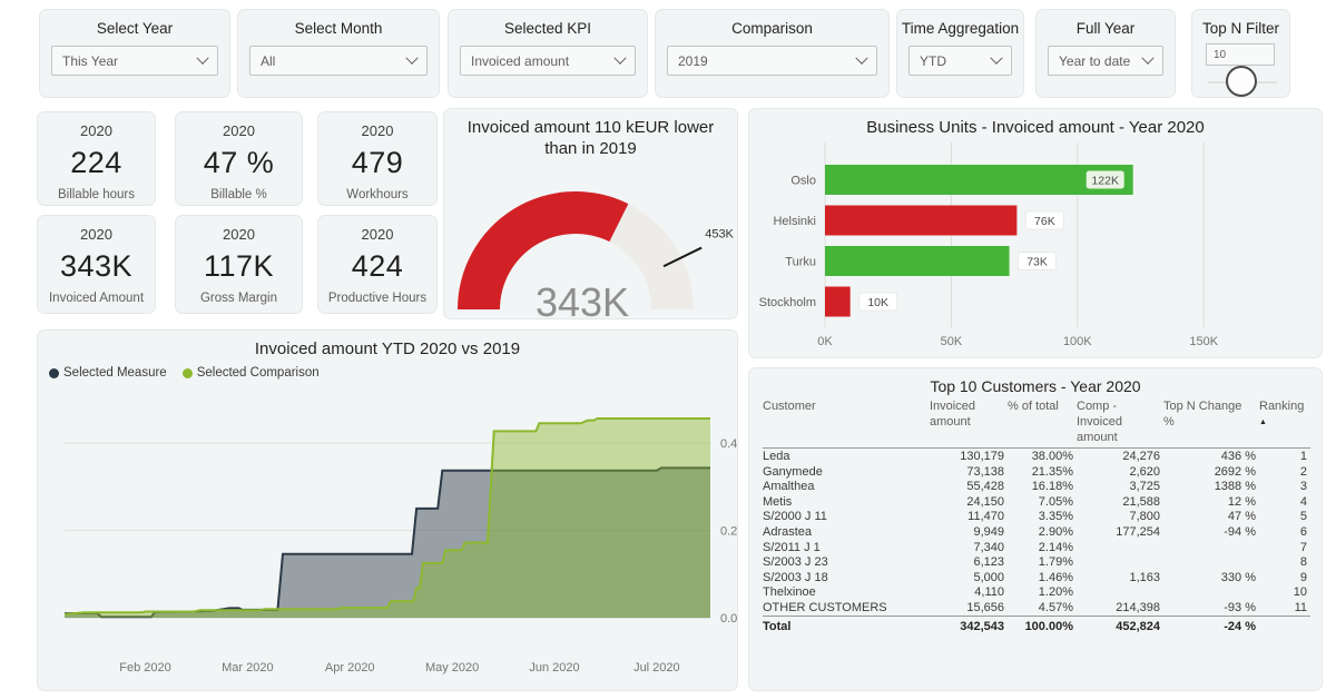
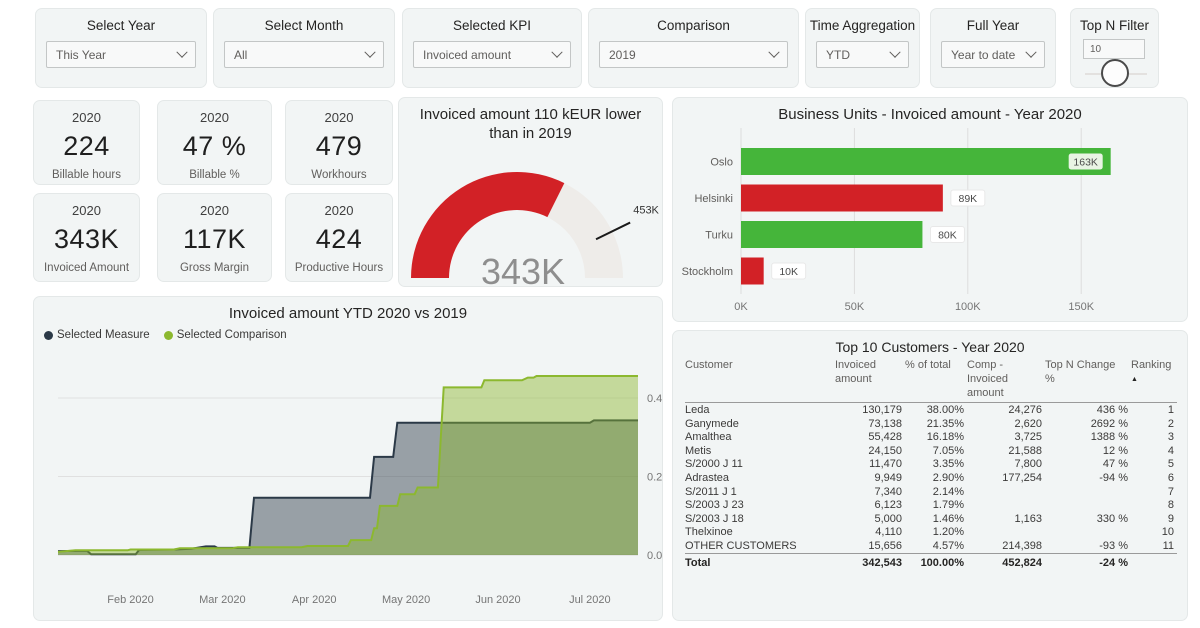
Business Units - Invoiced amount - Year 2020/Oslo: 122K -> 163K
Business Units - Invoiced amount - Year 2020/Helsinki: 76K -> 89K
Business Units - Invoiced amount - Year 2020/Turku: 73K -> 80K
